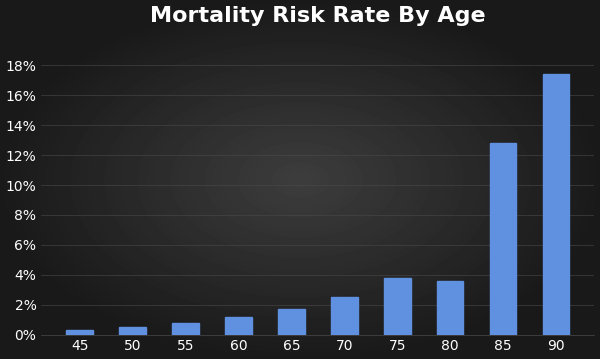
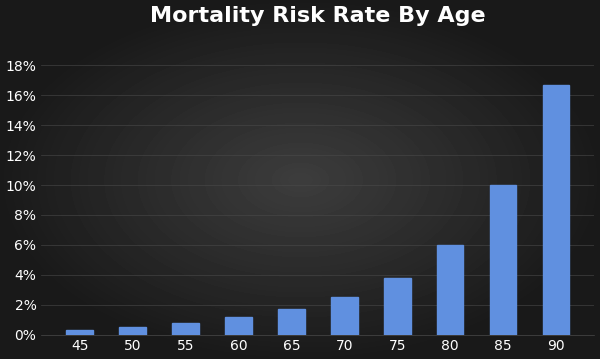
80: 3.6% -> 6.0%
85: 12.8% -> 10.0%
90: 17.4% -> 16.7%
